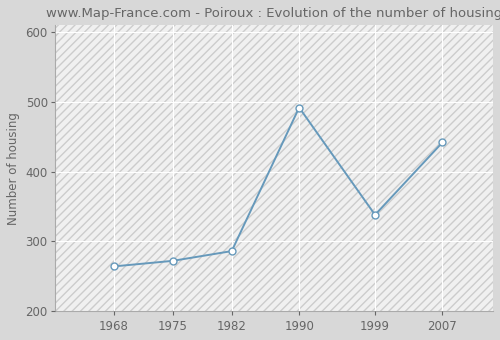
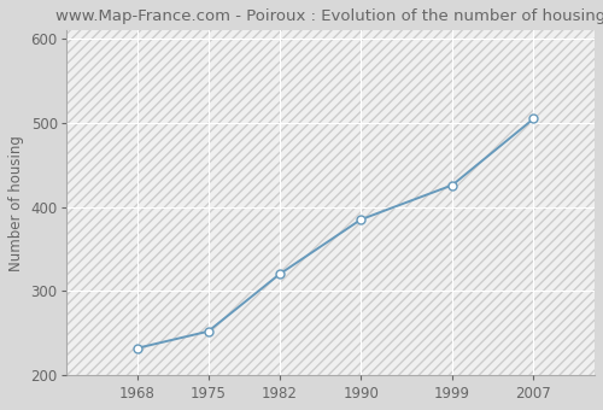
1968: 264 -> 232
1975: 272 -> 252
1982: 286 -> 320
1990: 492 -> 385
1999: 338 -> 426
2007: 442 -> 505
